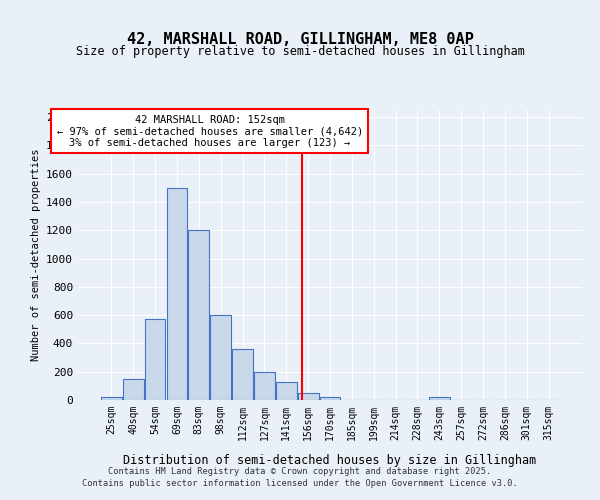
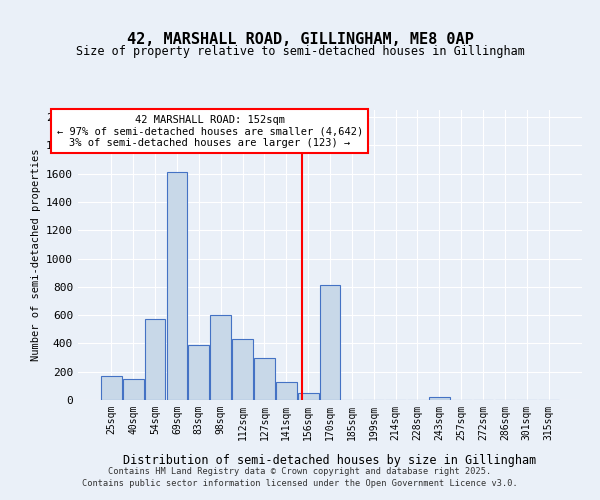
25sqm: 20 -> 170
69sqm: 1500 -> 1610
83sqm: 1200 -> 390
112sqm: 360 -> 430
127sqm: 200 -> 300
170sqm: 20 -> 810
